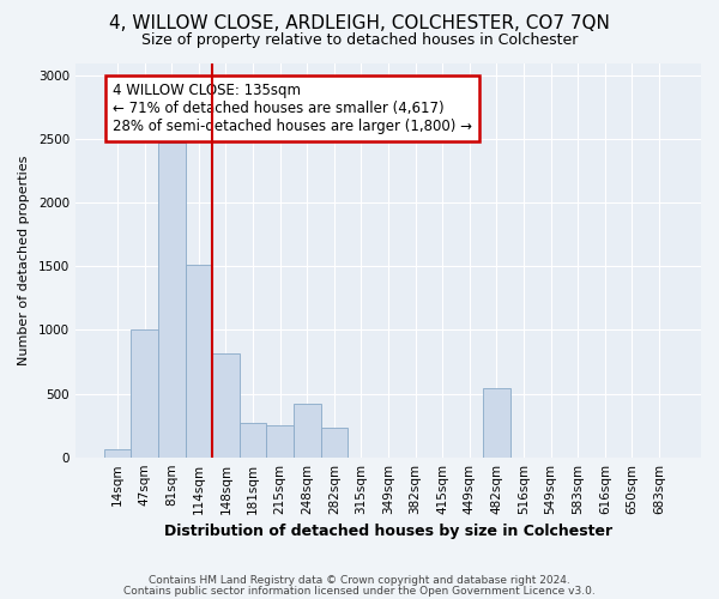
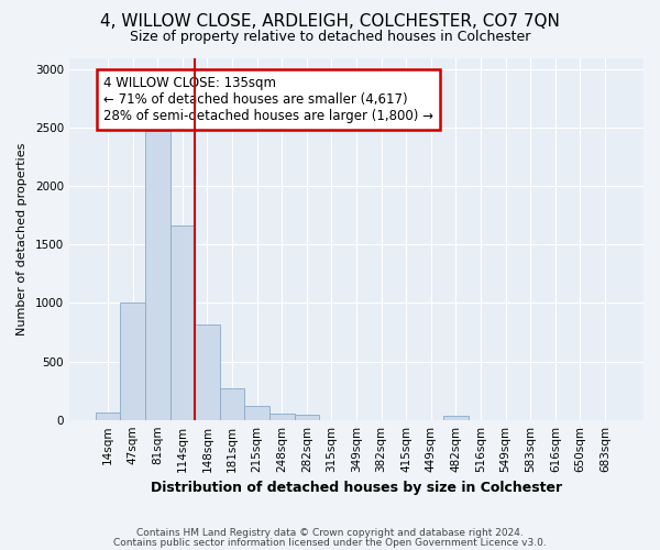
114sqm: 1510 -> 1660
215sqm: 250 -> 120
248sqm: 420 -> 60
282sqm: 230 -> 40
482sqm: 540 -> 40
